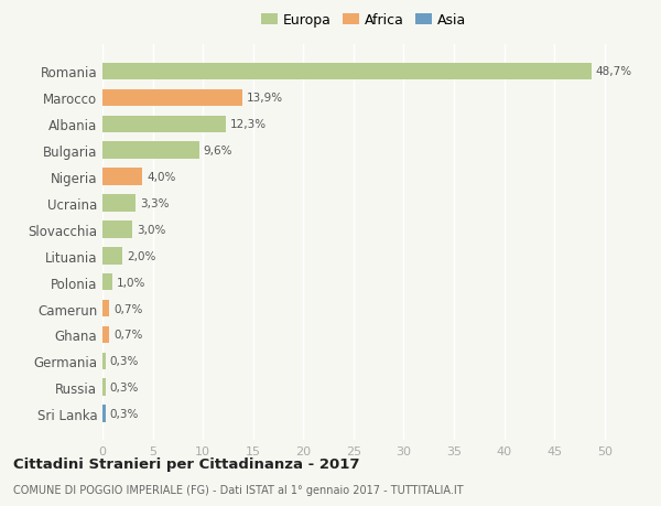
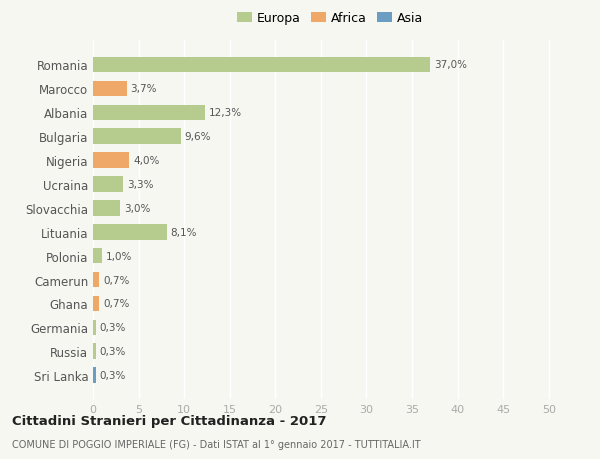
Romania: 48,7% -> 37,0%
Marocco: 13,9% -> 3,7%
Lituania: 2,0% -> 8,1%
